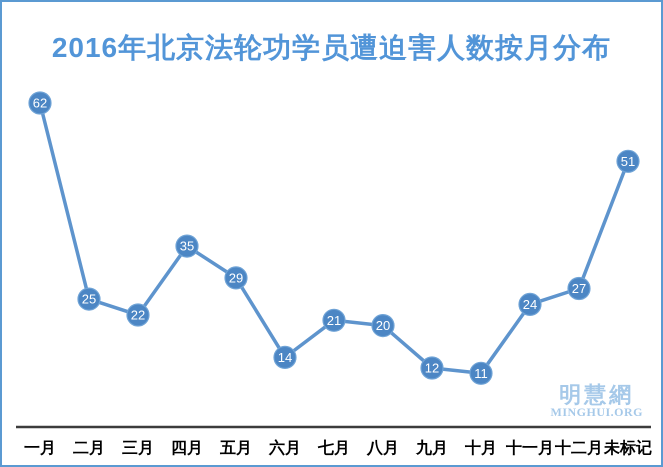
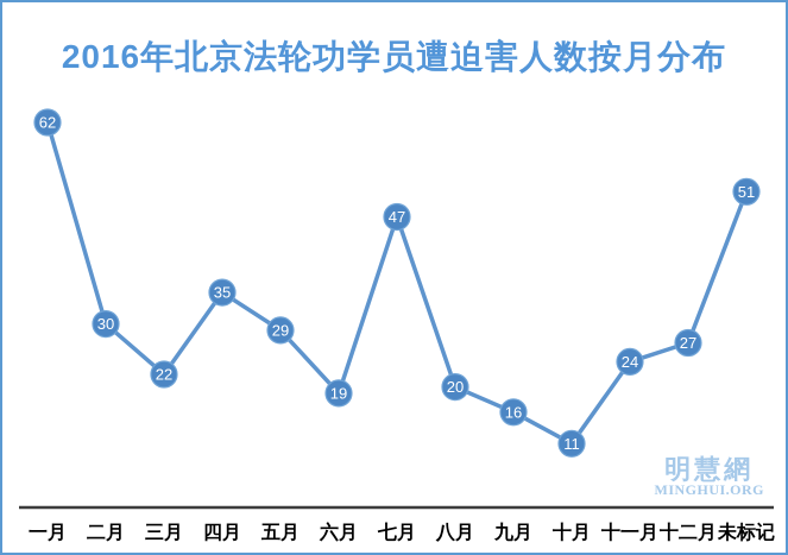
二月: 25 -> 30
六月: 14 -> 19
七月: 21 -> 47
九月: 12 -> 16
